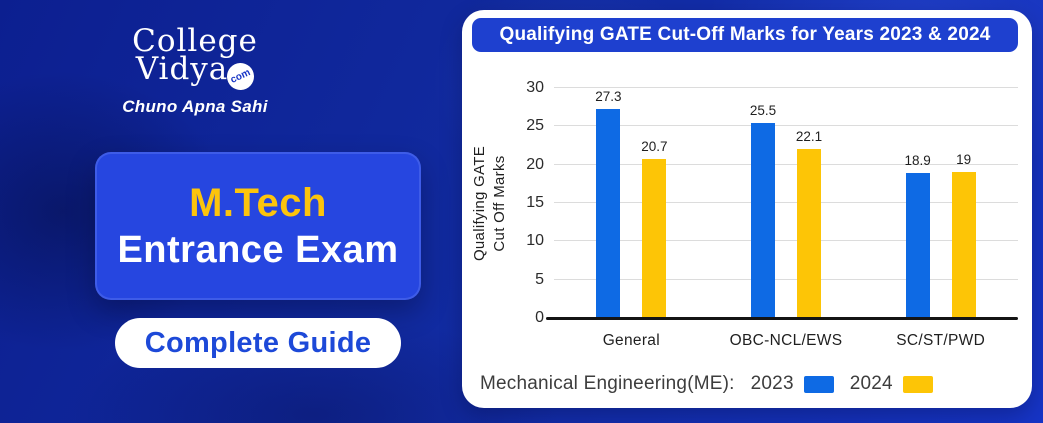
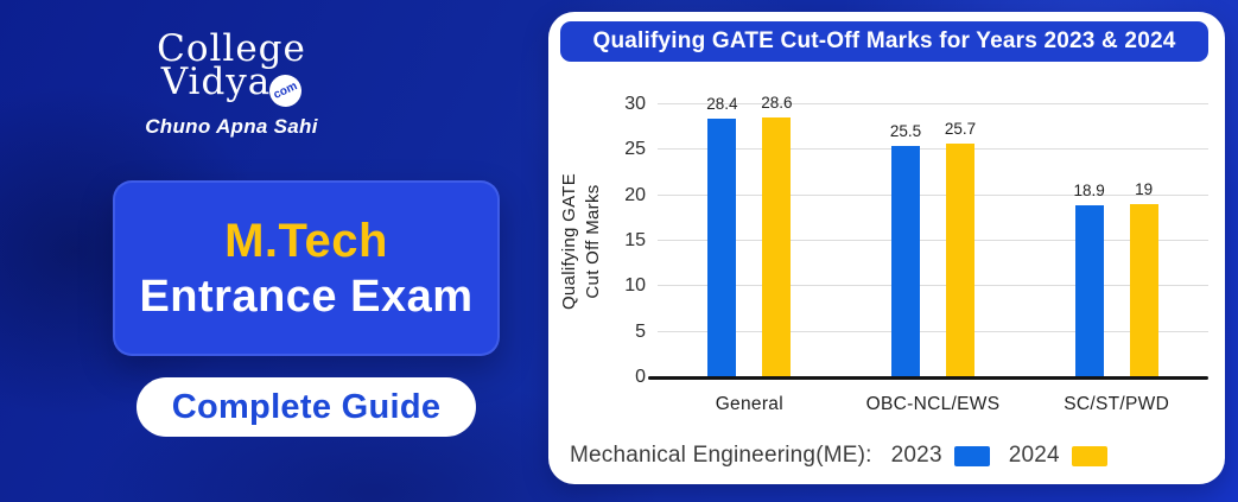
2023/General: 27.3 -> 28.4
2024/General: 20.7 -> 28.6
2024/OBC-NCL/EWS: 22.1 -> 25.7
